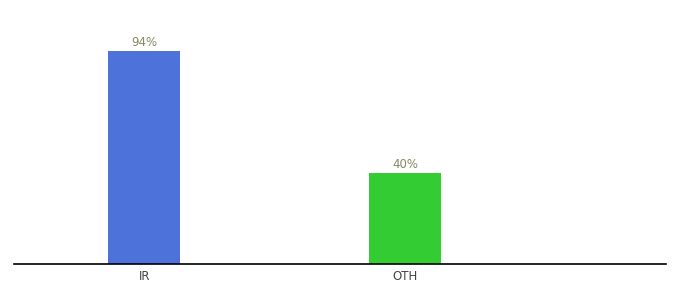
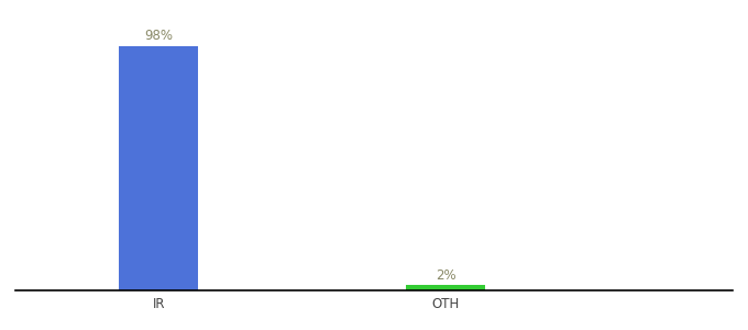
IR: 94% -> 98%
OTH: 40% -> 2%
